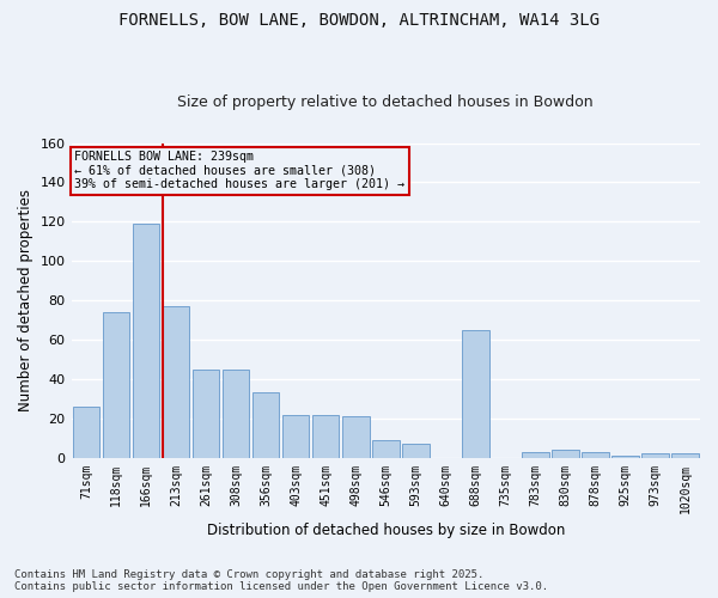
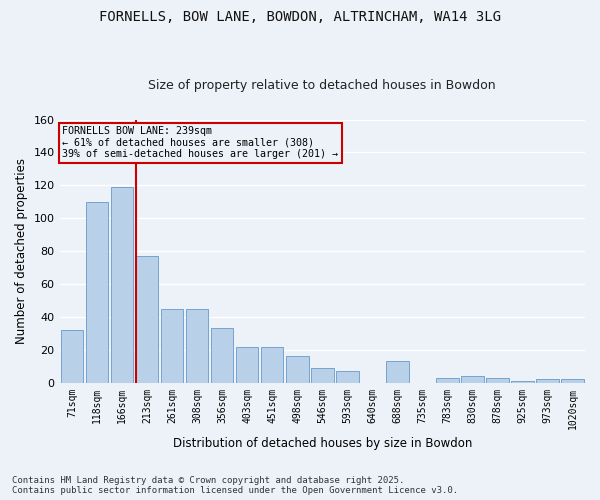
71sqm: 26 -> 32
118sqm: 74 -> 110
498sqm: 21 -> 16
688sqm: 65 -> 13
